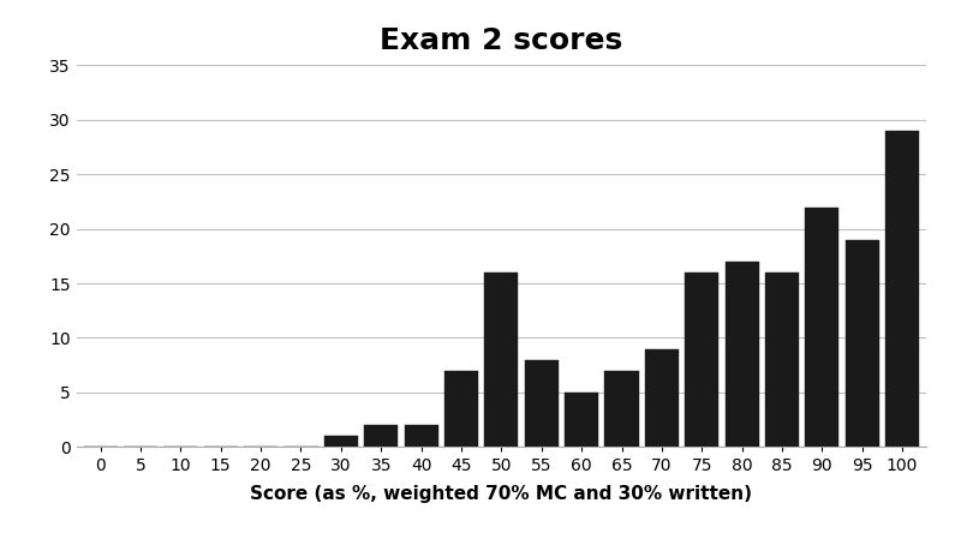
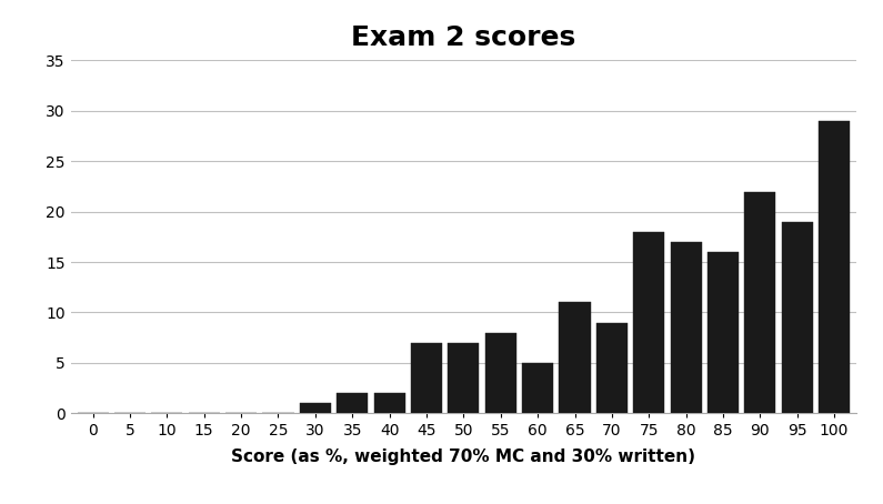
50: 16 -> 7
65: 7 -> 11
75: 16 -> 18
